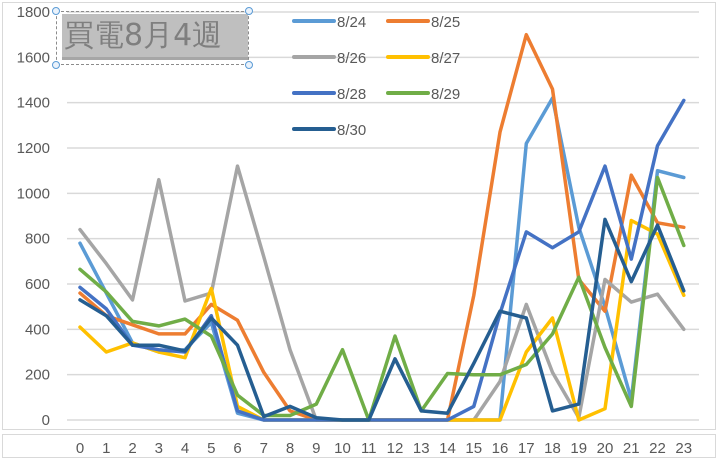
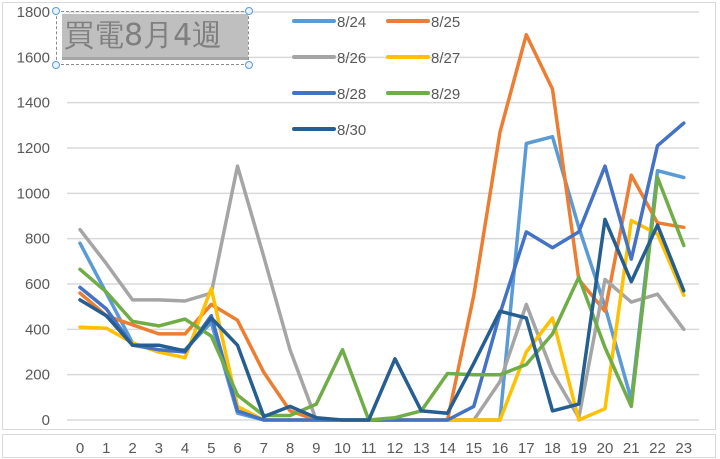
8/27/1: 300 -> 400
8/26/3: 1060 -> 530
8/29/12: 370 -> 10
8/24/18: 1420 -> 1250
8/28/23: 1410 -> 1310
